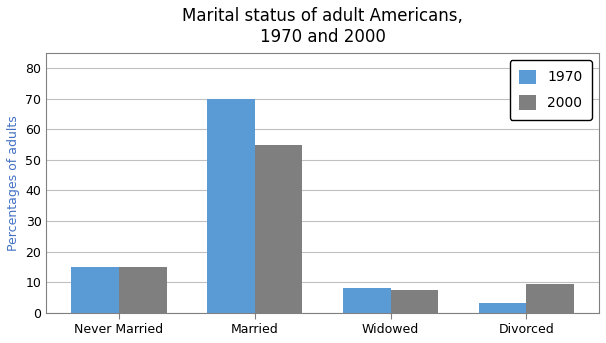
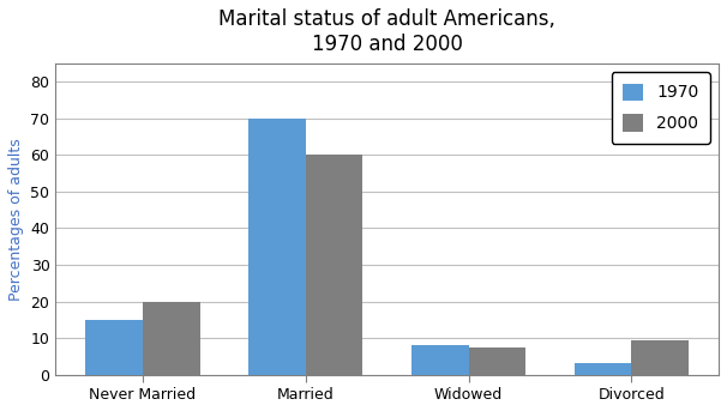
2000/Never Married: 15.0 -> 20.0
2000/Married: 55.0 -> 60.0
